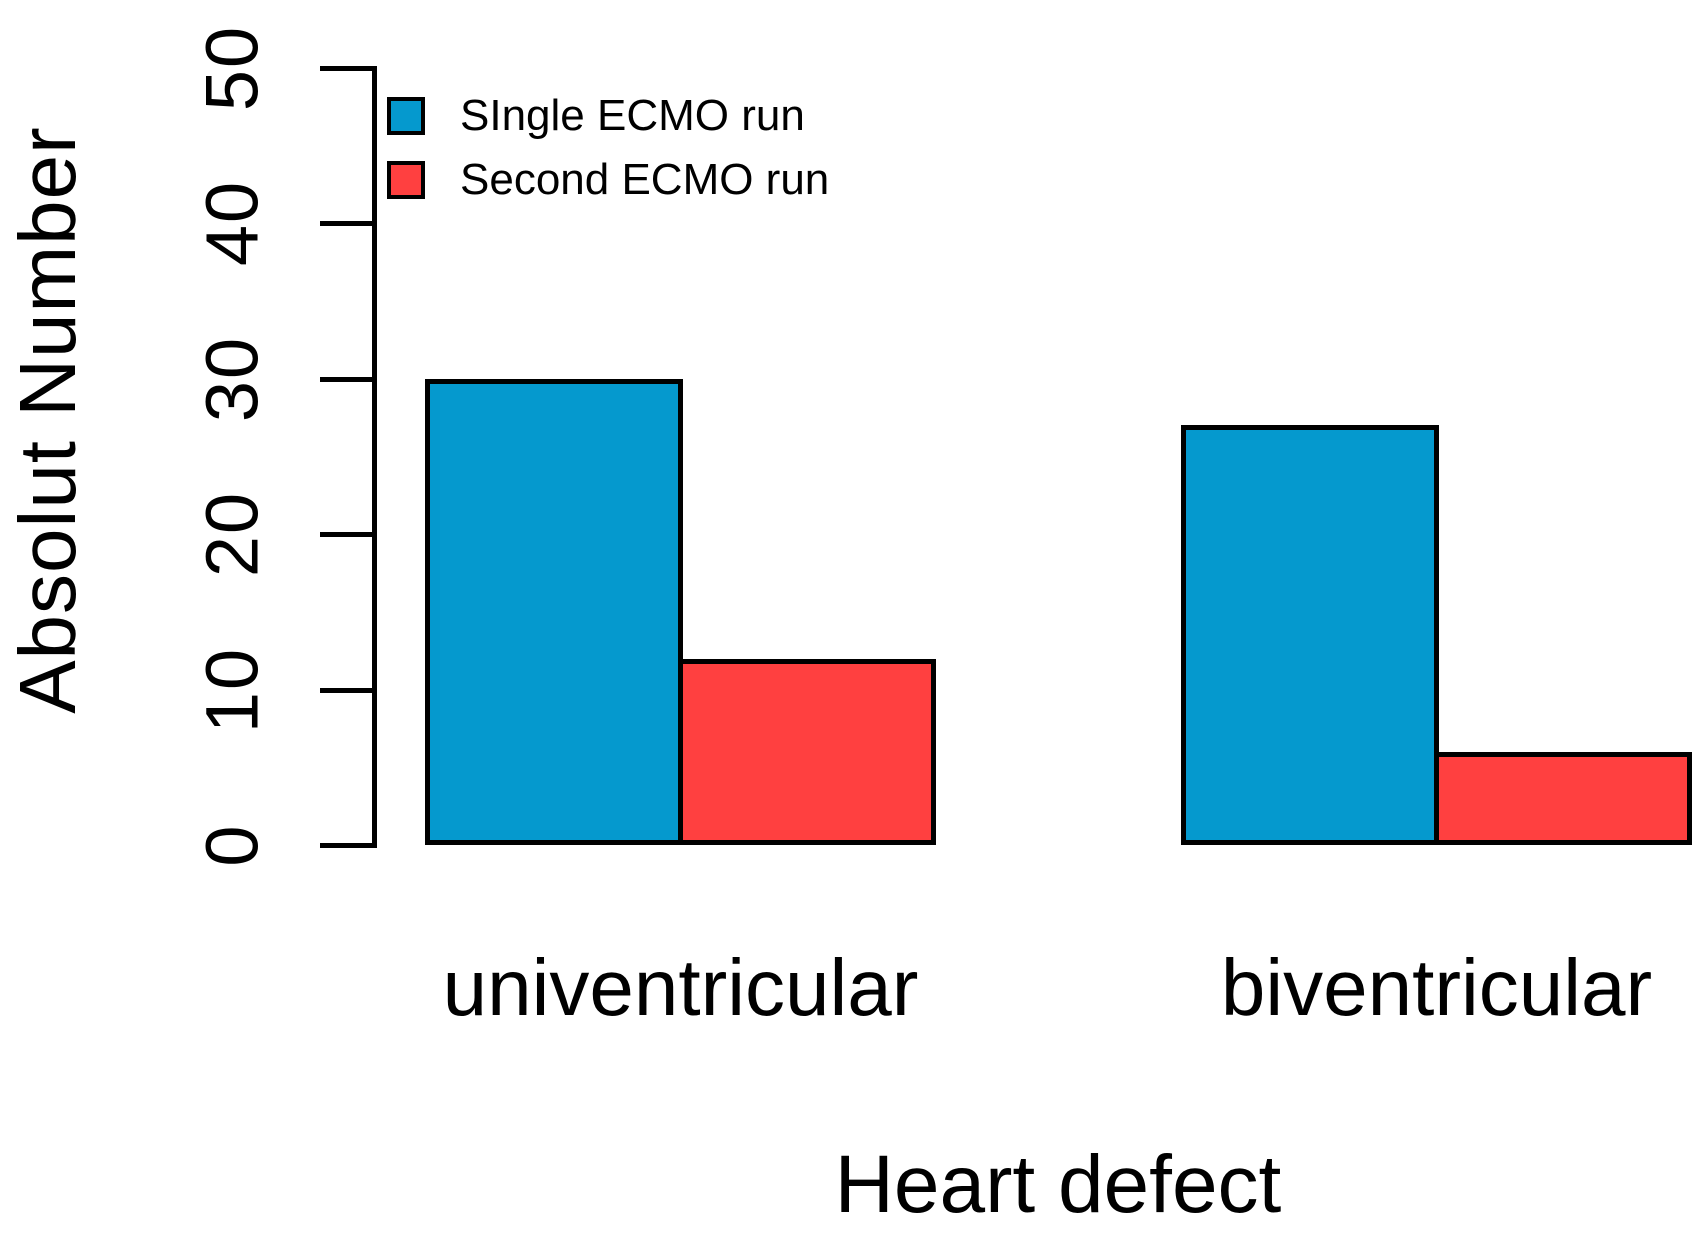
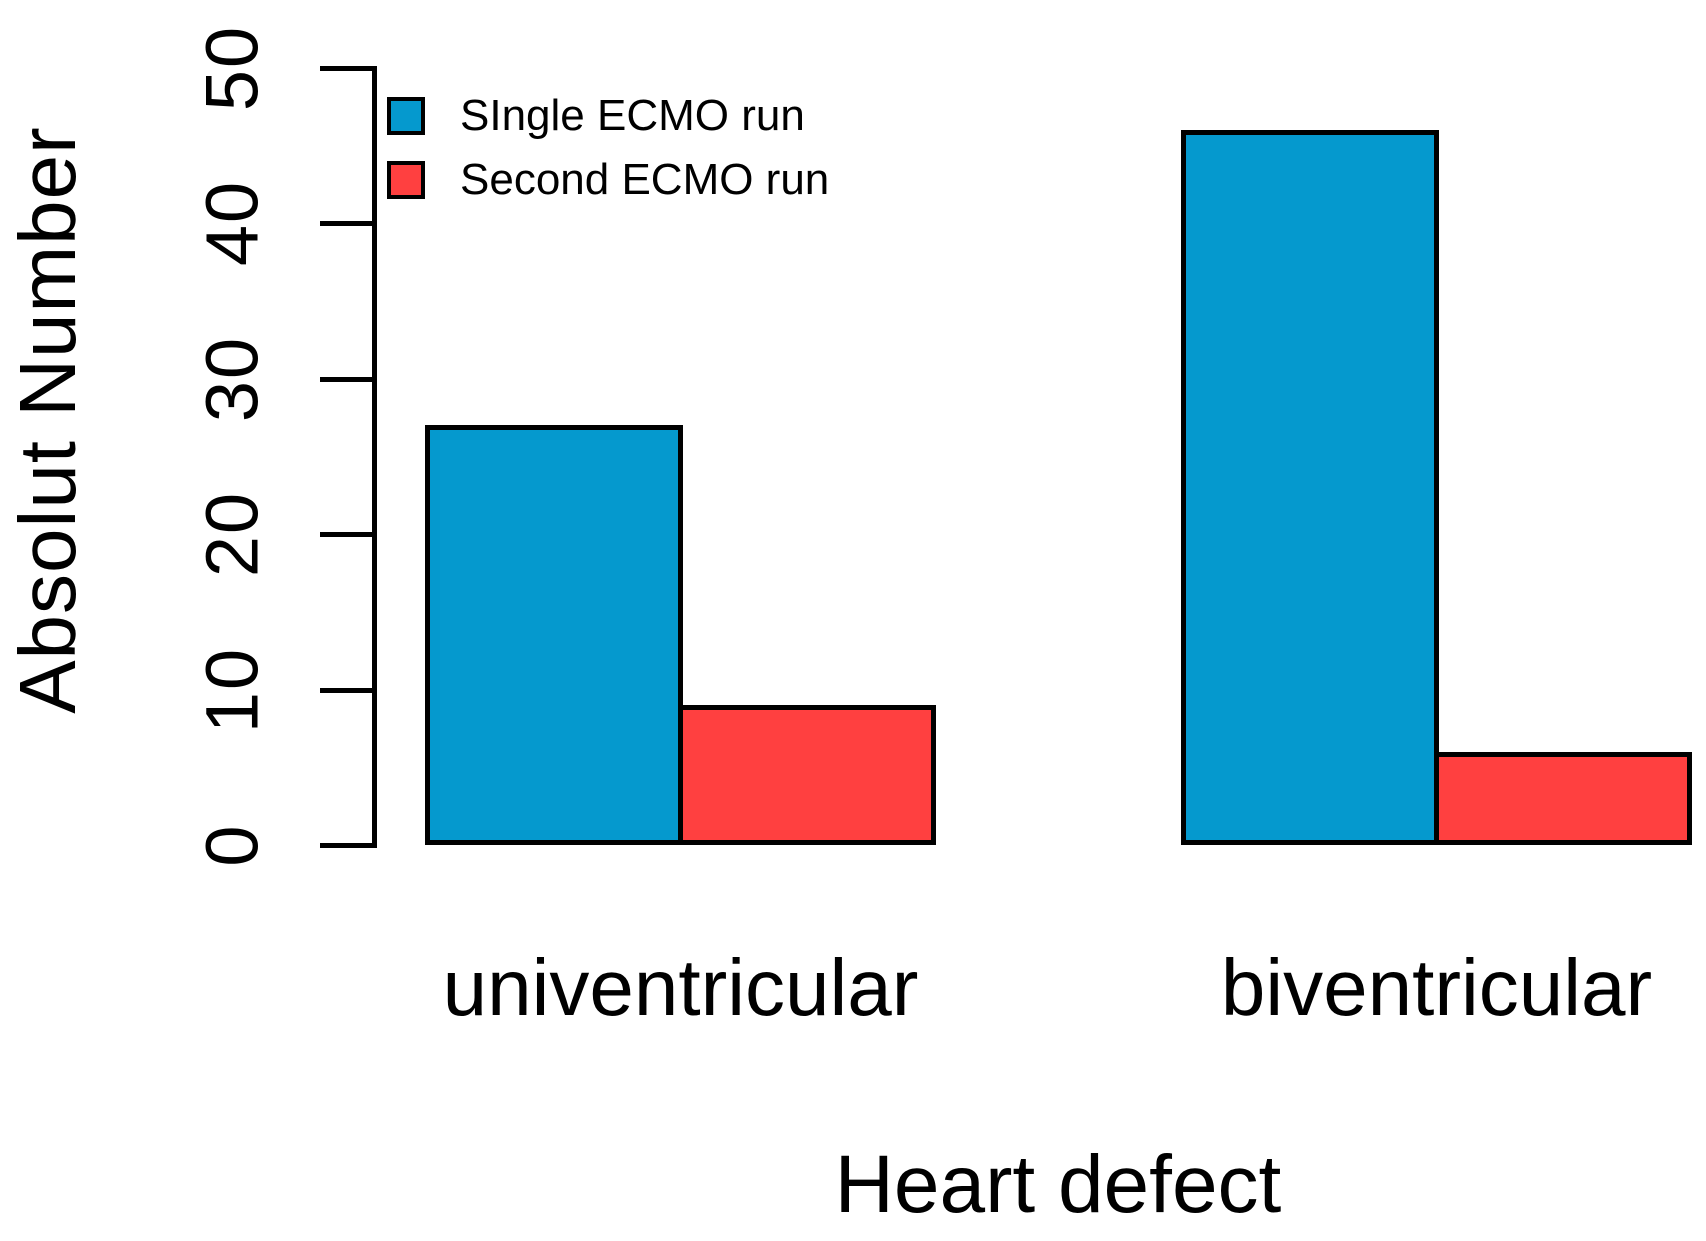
SIngle ECMO run/univentricular: 30 -> 27
Second ECMO run/univentricular: 12 -> 9
SIngle ECMO run/biventricular: 27 -> 46
